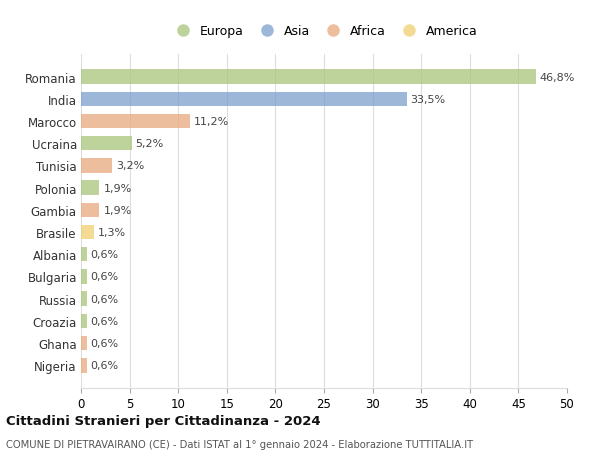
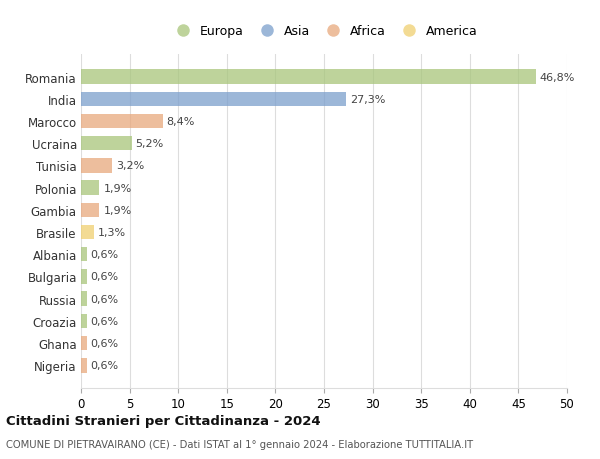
India: 33,5% -> 27,3%
Marocco: 11,2% -> 8,4%
